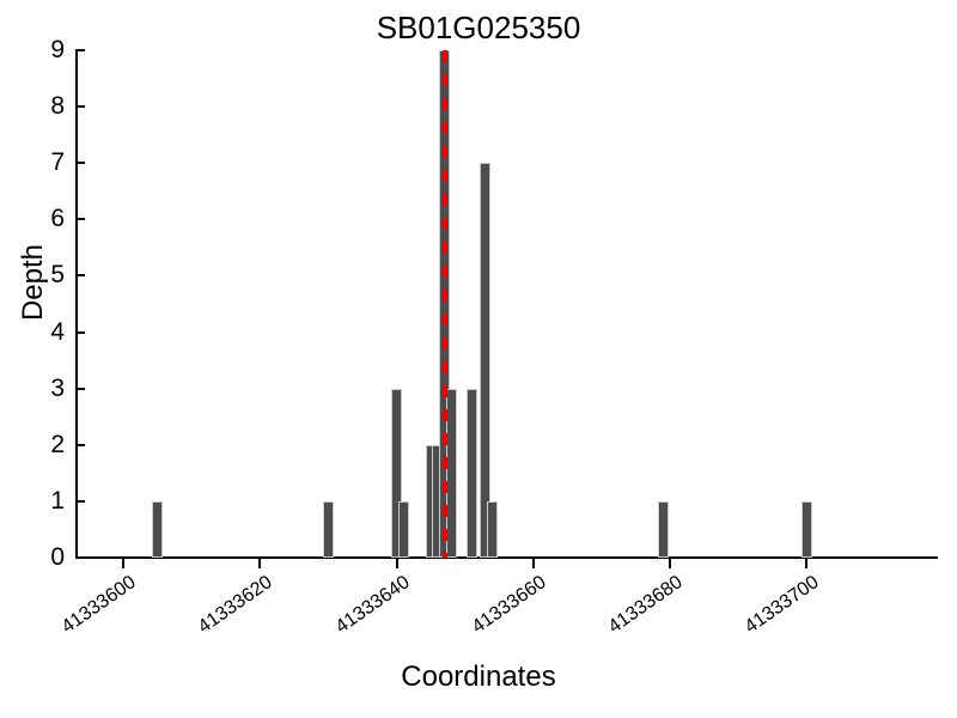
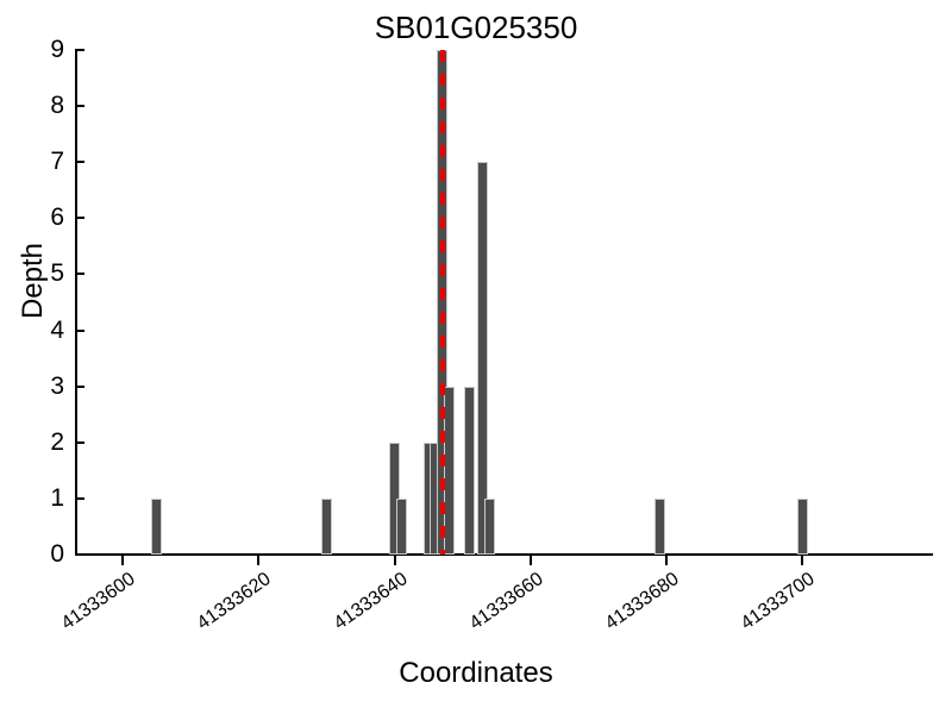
41333640: 3 -> 2
